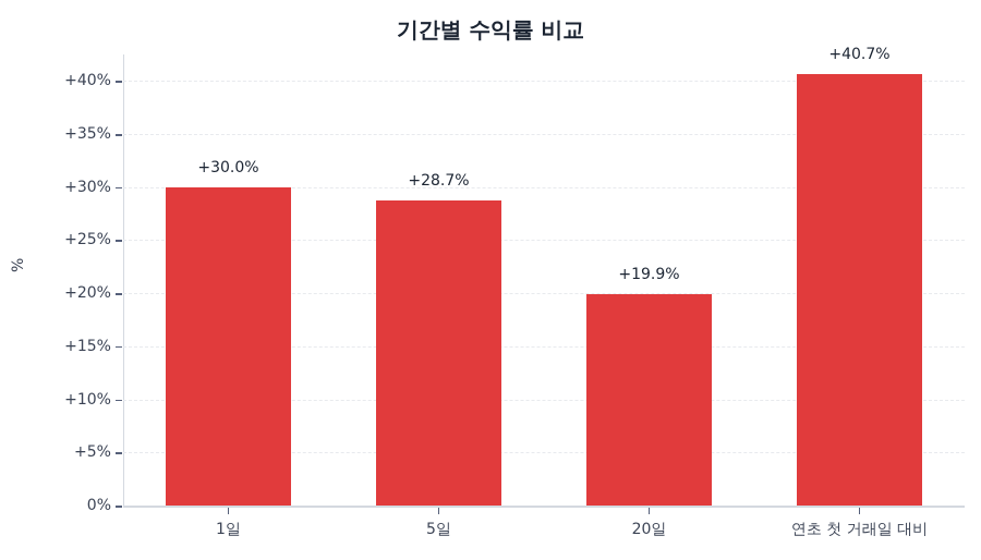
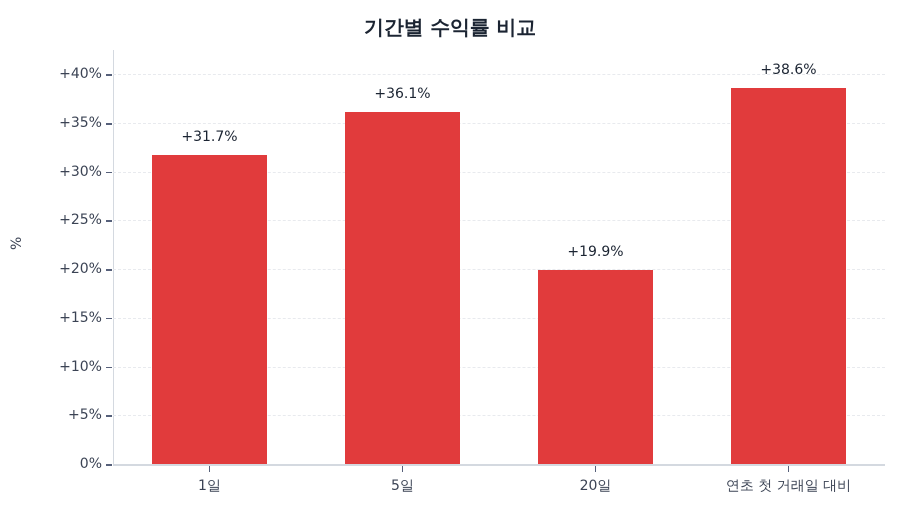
1일: +30.0% -> +31.7%
5일: +28.7% -> +36.1%
연초 첫 거래일 대비: +40.7% -> +38.6%
